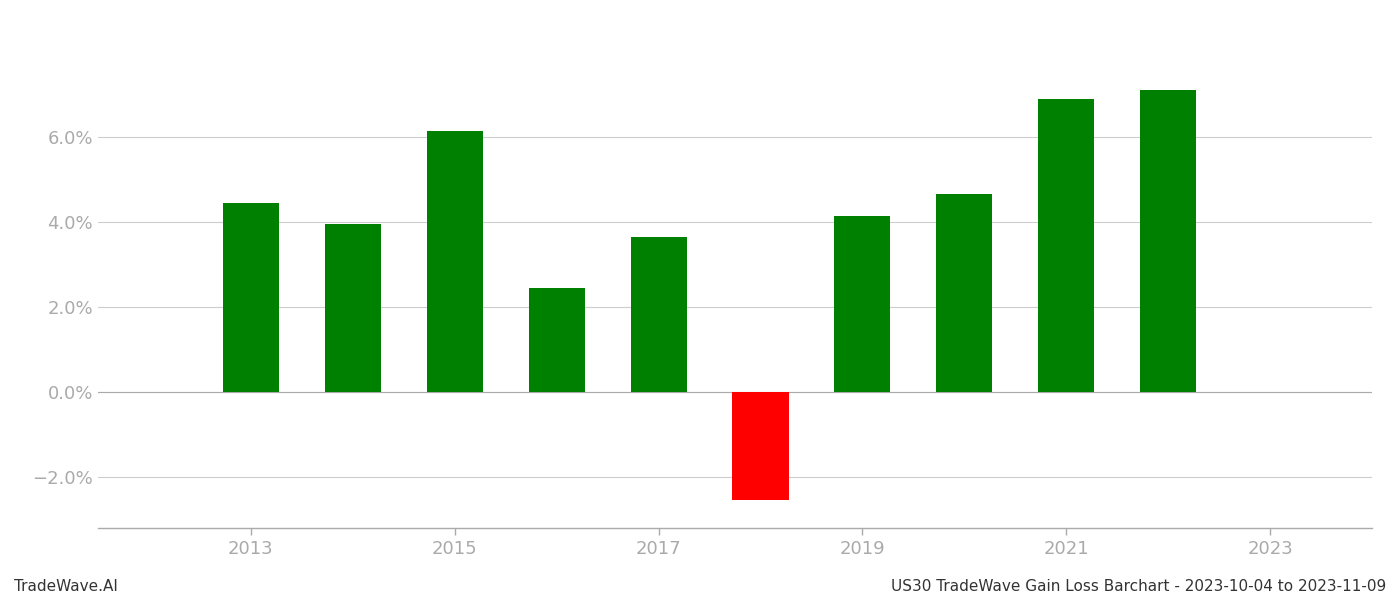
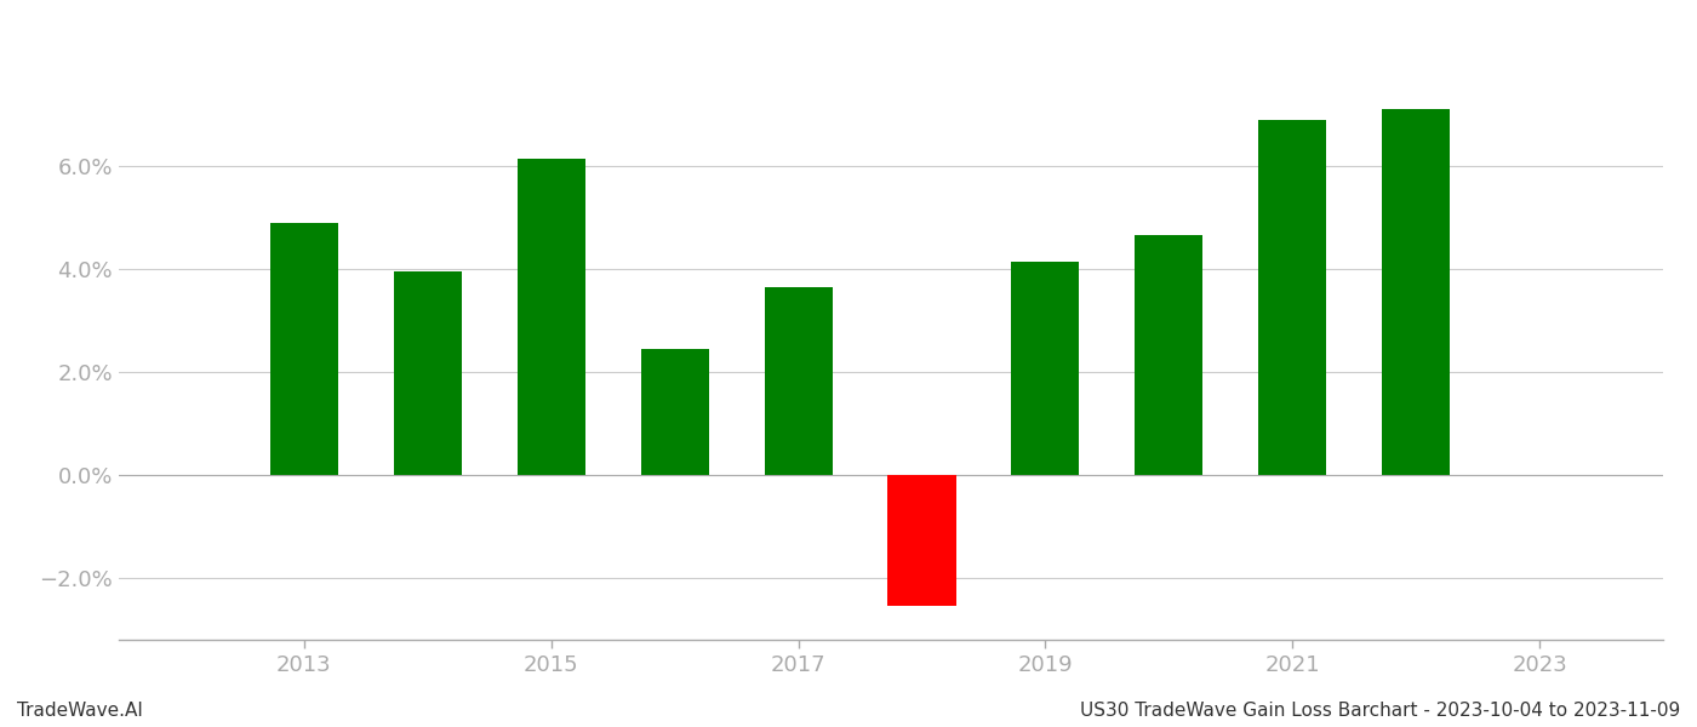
2013: 4.45% -> 4.90%
